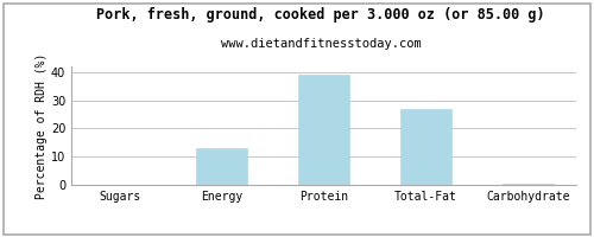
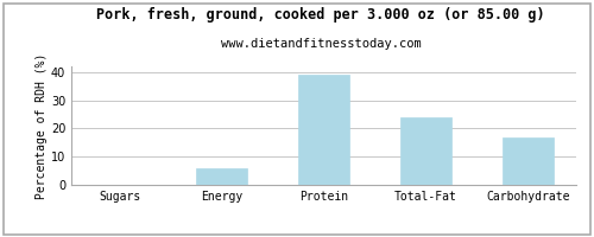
Energy: 13.0 -> 6.0
Total-Fat: 27.0 -> 24.0
Carbohydrate: 0.5 -> 17.0
